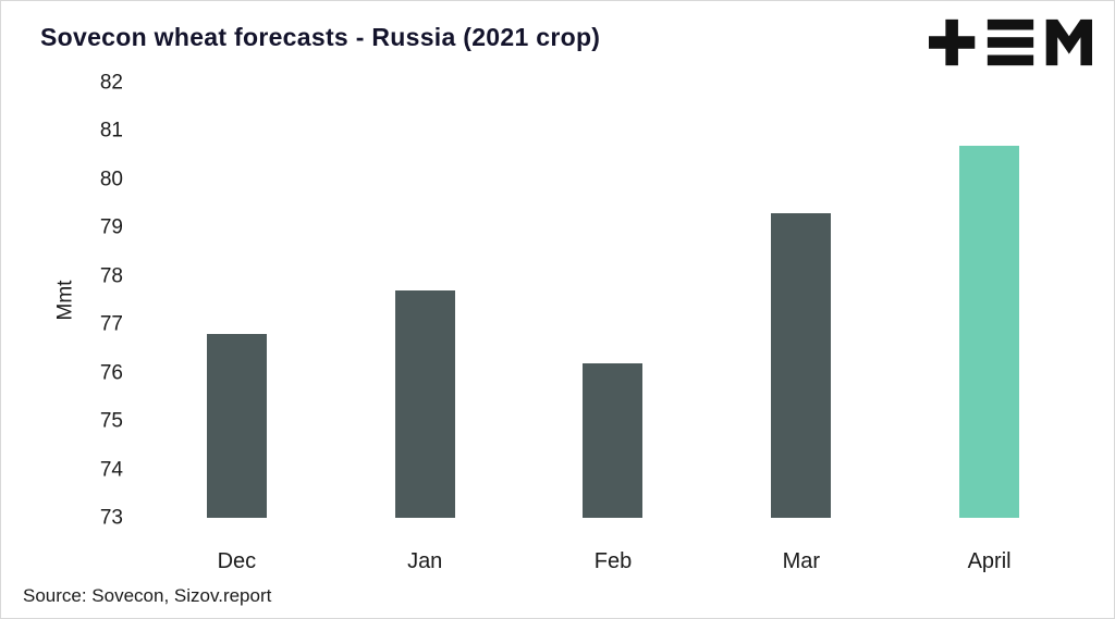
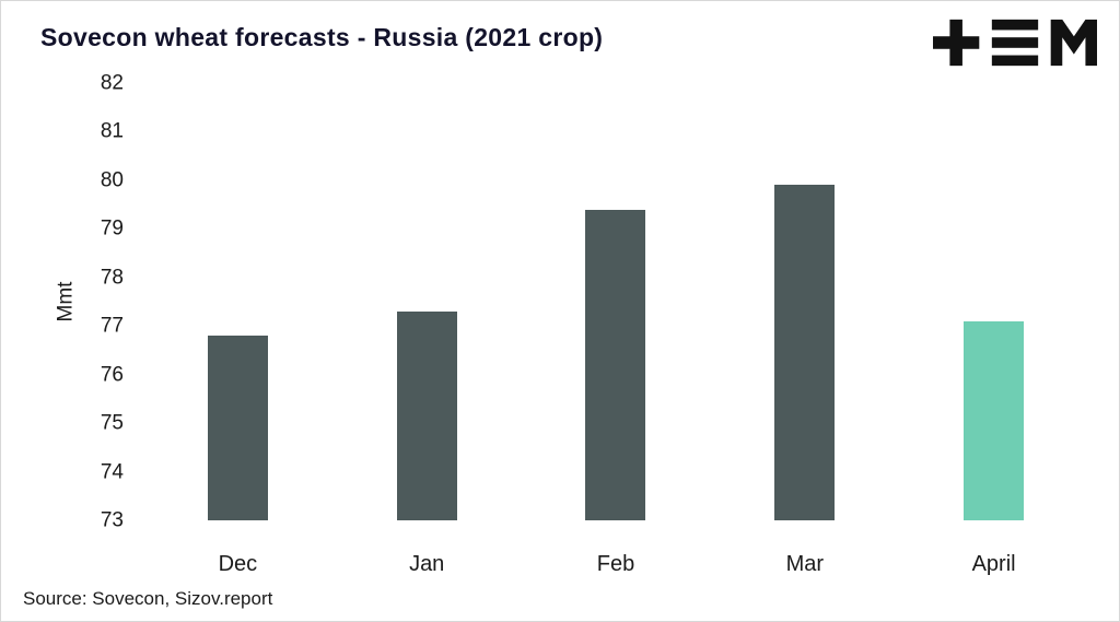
Jan: 77.7 -> 77.3
Feb: 76.2 -> 79.4
Mar: 79.3 -> 79.9
April: 80.7 -> 77.1
